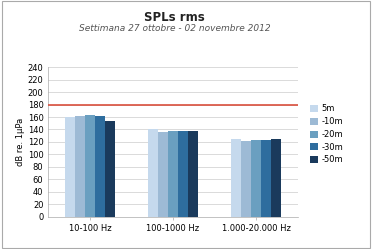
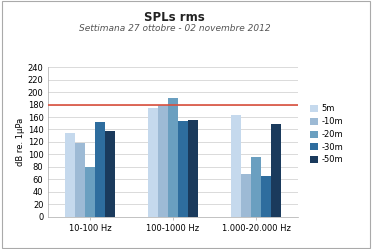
5m/10-100 Hz: 160 -> 134
-10m/10-100 Hz: 161 -> 118
-20m/10-100 Hz: 163 -> 80
-30m/10-100 Hz: 162 -> 152
-50m/10-100 Hz: 153 -> 138
5m/100-1000 Hz: 140 -> 174
-10m/100-1000 Hz: 136 -> 180
-20m/100-1000 Hz: 138 -> 190
-30m/100-1000 Hz: 137 -> 154
-50m/100-1000 Hz: 138 -> 156
5m/1.000-20.000 Hz: 125 -> 164
-10m/1.000-20.000 Hz: 122 -> 68
-20m/1.000-20.000 Hz: 123 -> 96
-30m/1.000-20.000 Hz: 123 -> 66
-50m/1.000-20.000 Hz: 124 -> 148
